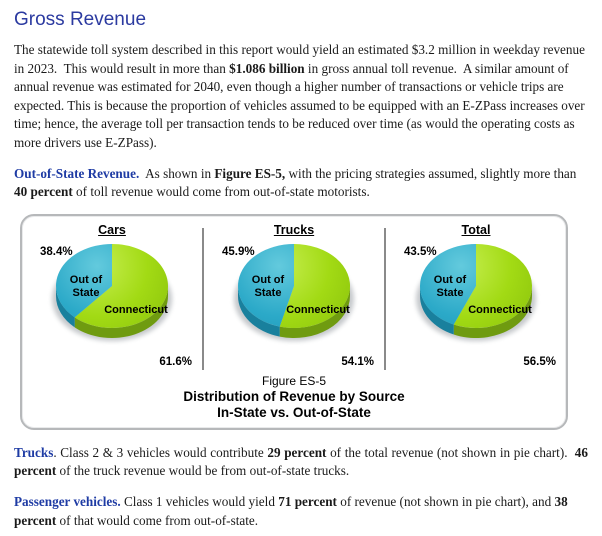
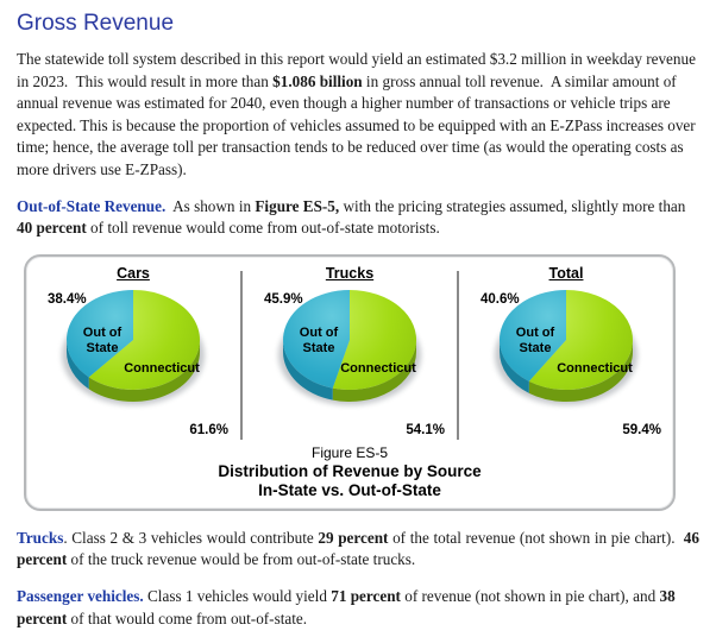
Total/Connecticut: 56.5% -> 59.4%
Total/Out of State: 43.5% -> 40.6%
